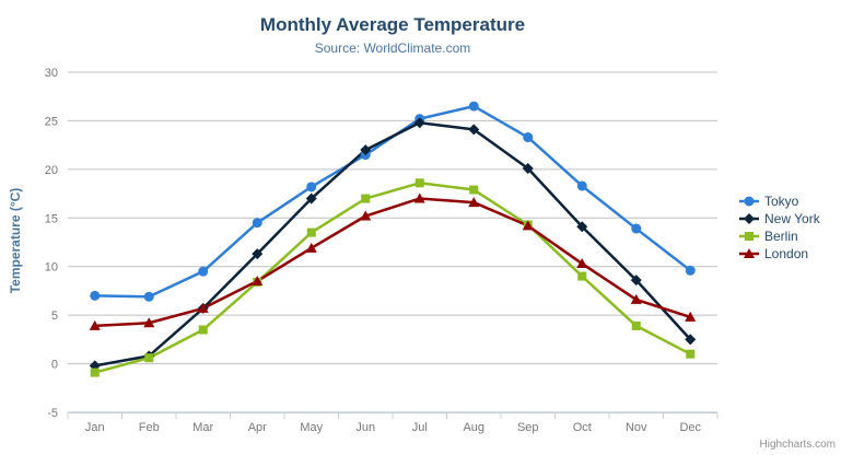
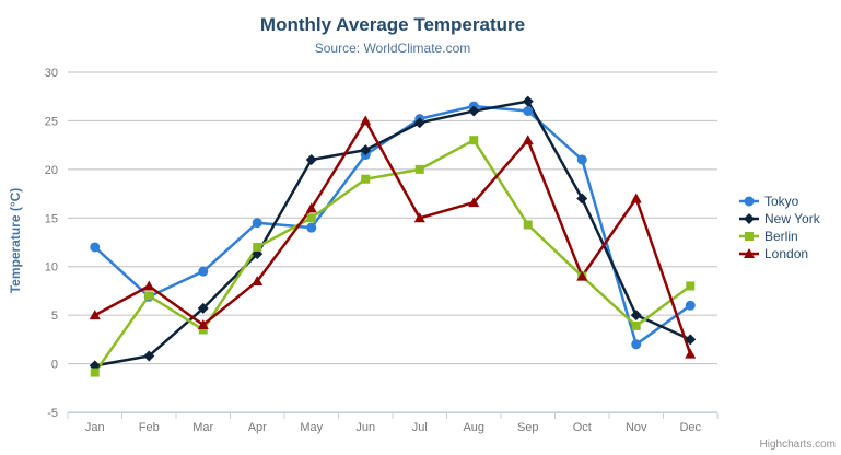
Tokyo/Jan: 7 -> 12
London/Jan: 4 -> 5
Berlin/Feb: 1 -> 7
London/Feb: 4 -> 8
London/Mar: 6 -> 4
Berlin/Apr: 8 -> 12
Tokyo/May: 18 -> 14
New York/May: 17 -> 21
Berlin/May: 14 -> 15
London/May: 12 -> 16
Berlin/Jun: 17 -> 19
London/Jun: 15 -> 25
Berlin/Jul: 19 -> 20
London/Jul: 17 -> 15
New York/Aug: 24 -> 26
Berlin/Aug: 18 -> 23
Tokyo/Sep: 23 -> 26
New York/Sep: 20 -> 27
London/Sep: 14 -> 23
Tokyo/Oct: 18 -> 21
New York/Oct: 14 -> 17
London/Oct: 10 -> 9
Tokyo/Nov: 14 -> 2
New York/Nov: 9 -> 5
London/Nov: 7 -> 17
Tokyo/Dec: 10 -> 6
Berlin/Dec: 1 -> 8
London/Dec: 5 -> 1
